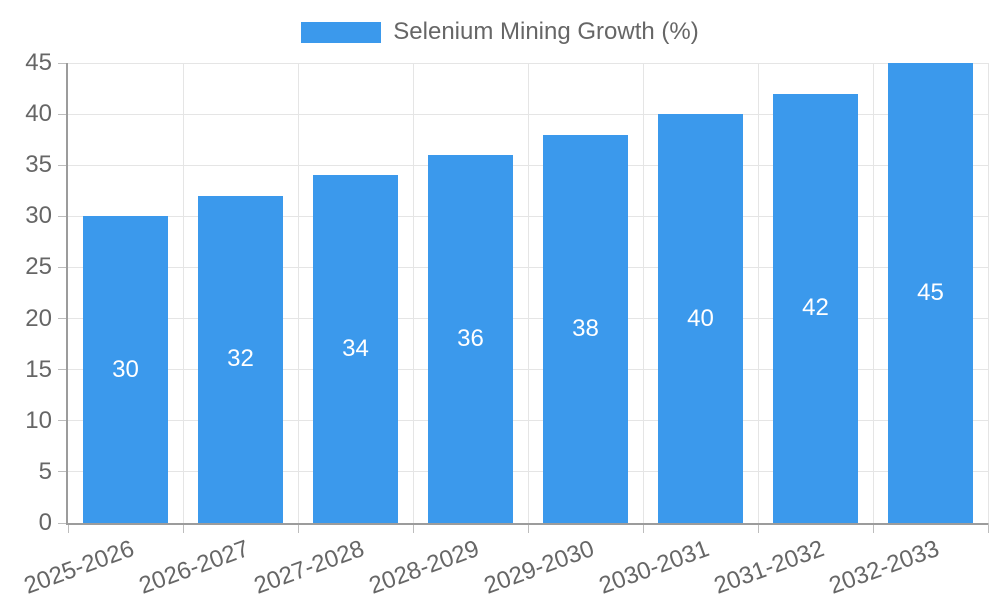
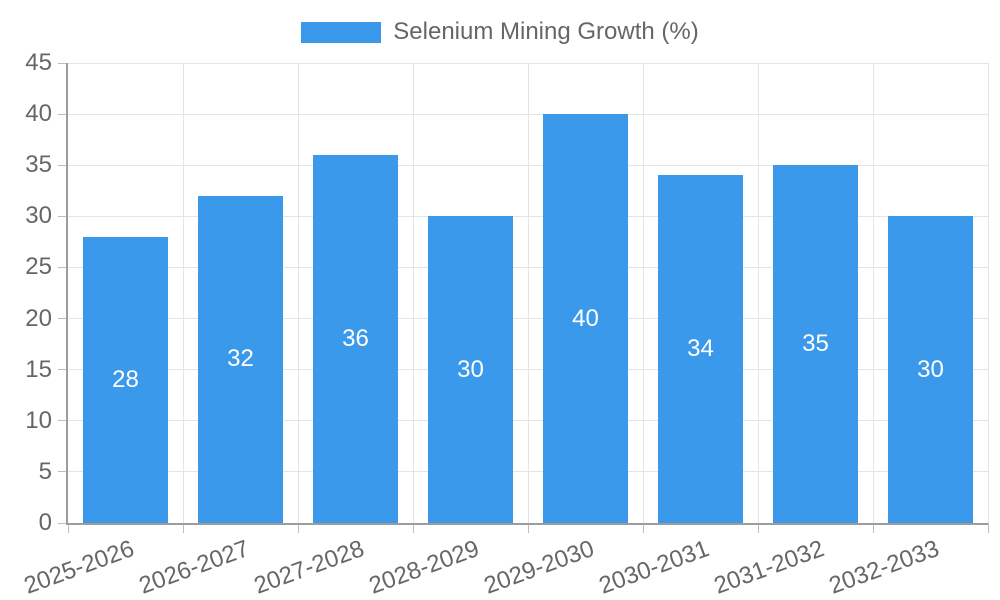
2025-2026: 30 -> 28
2027-2028: 34 -> 36
2028-2029: 36 -> 30
2029-2030: 38 -> 40
2030-2031: 40 -> 34
2031-2032: 42 -> 35
2032-2033: 45 -> 30
